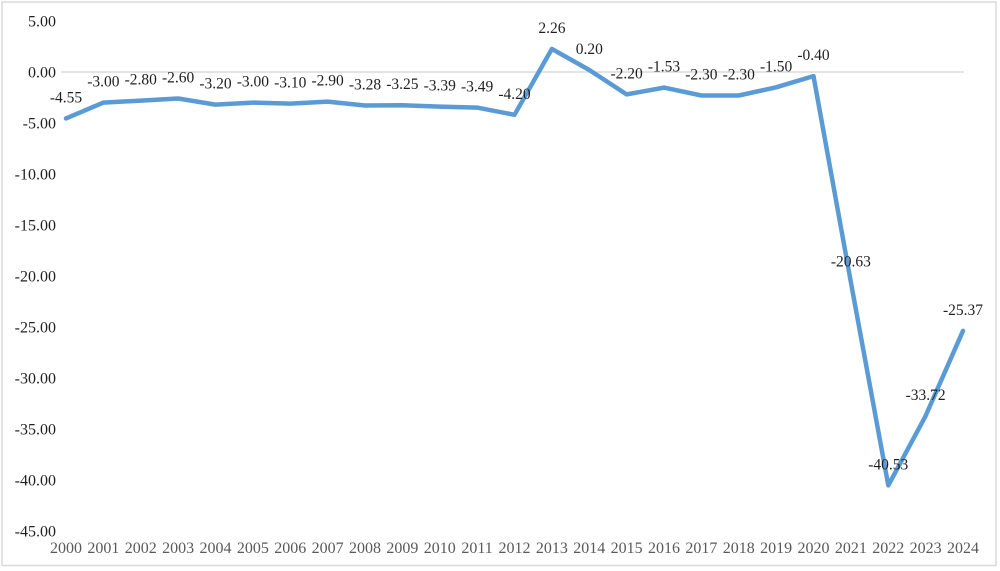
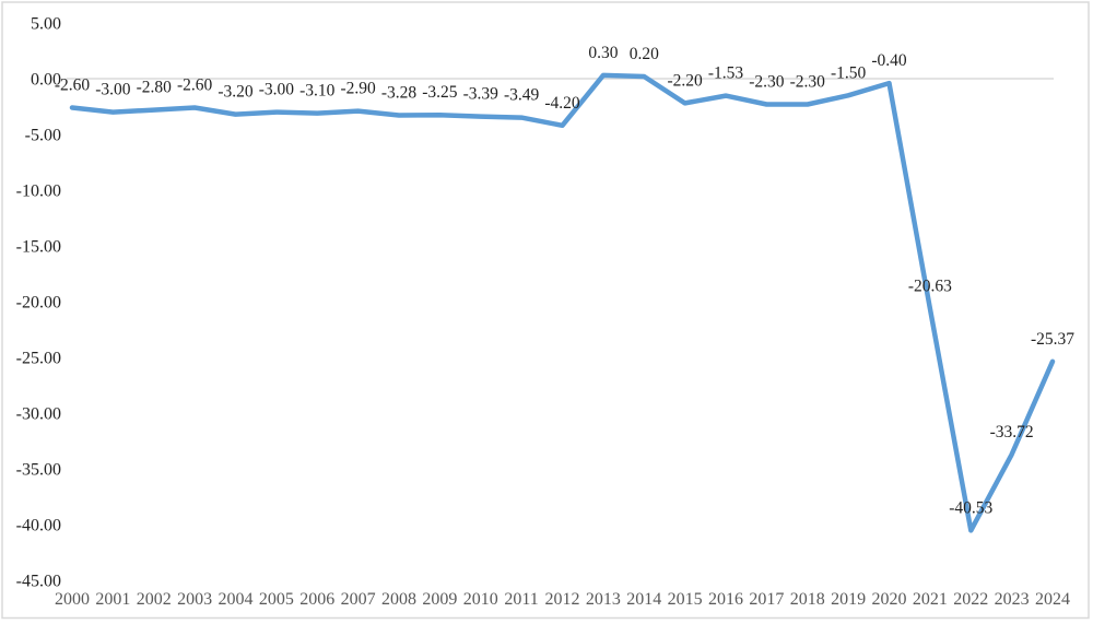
2000: -4.55 -> -2.60
2013: 2.26 -> 0.30
